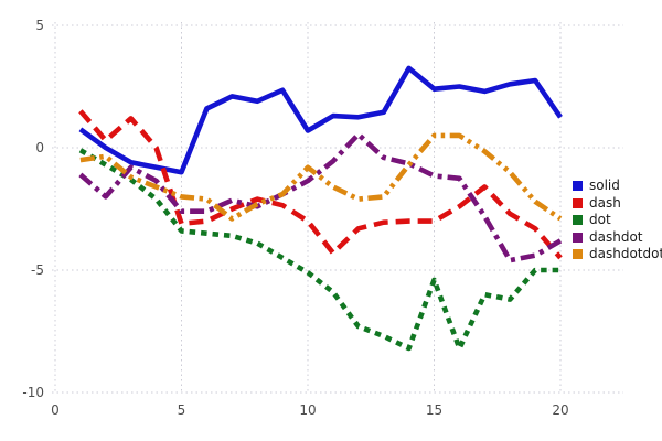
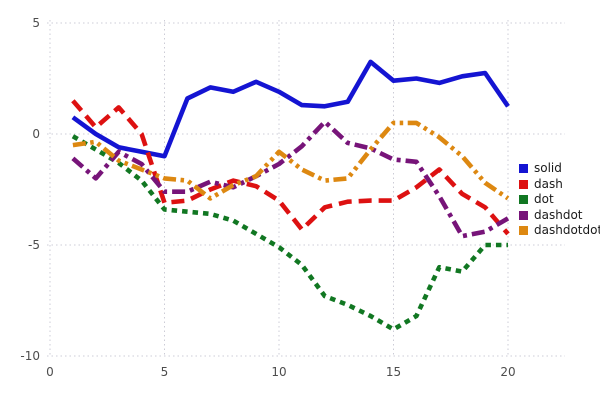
solid/10: 0.7 -> 1.9
dot/15: -5.4 -> -8.8
